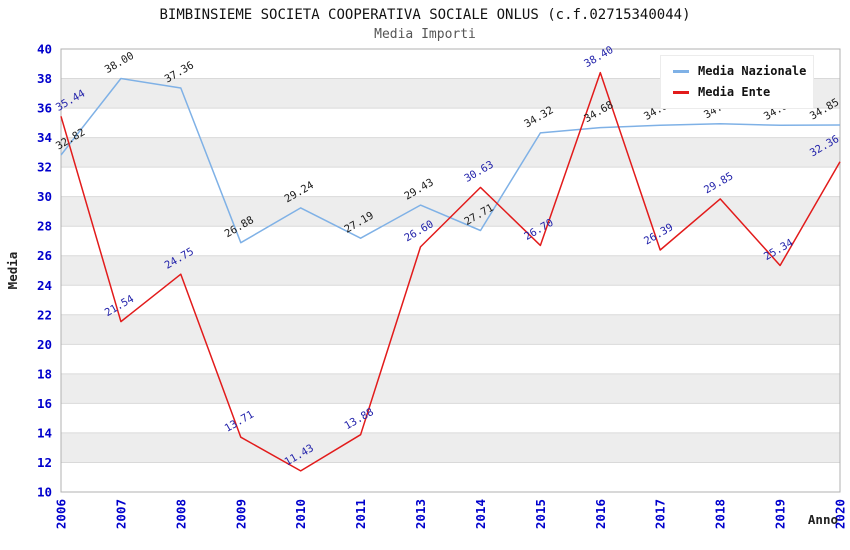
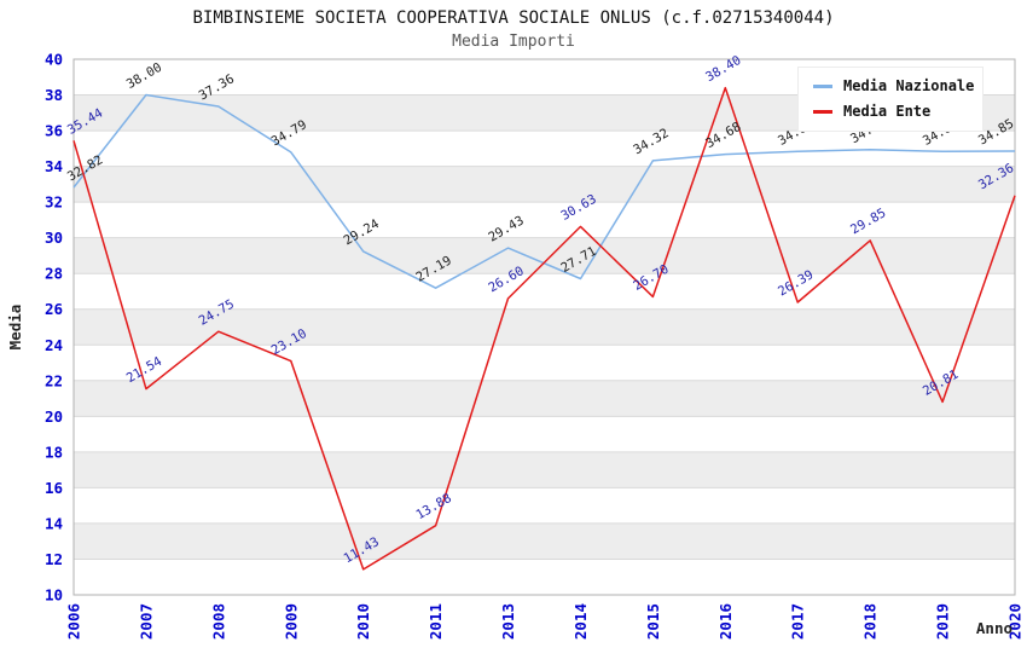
Media Nazionale/2009: 26.88 -> 34.79
Media Ente/2009: 13.71 -> 23.10
Media Ente/2019: 25.34 -> 20.81
